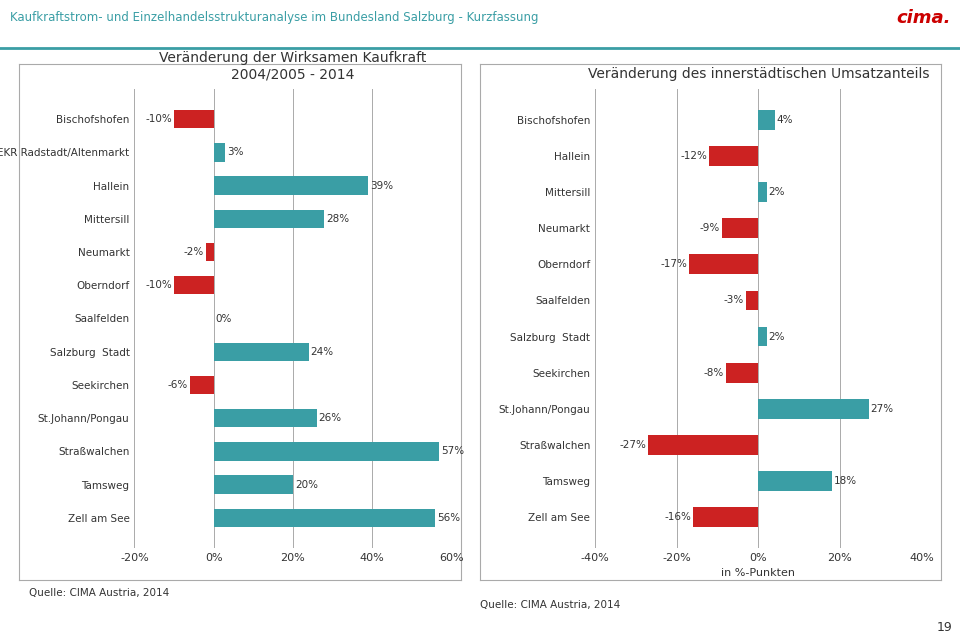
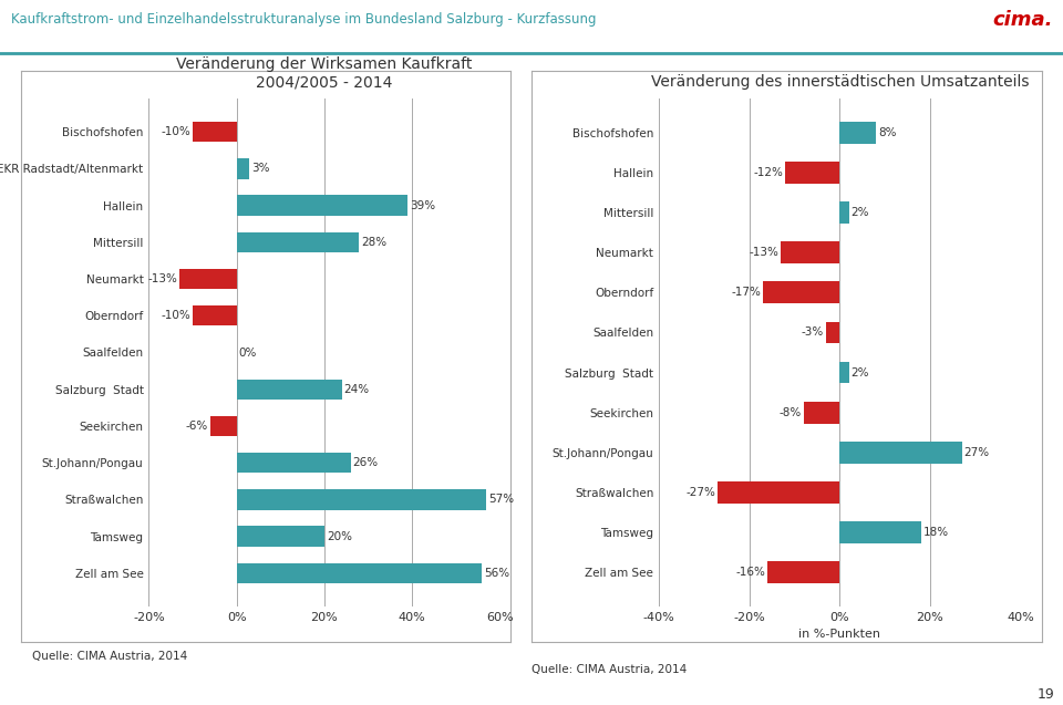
Veränderung der Wirksamen Kaufkraft 2004/2005 - 2014/Neumarkt: -2% -> -13%
Veränderung des innerstädtischen Umsatzanteils/Bischofshofen: 4% -> 8%
Veränderung des innerstädtischen Umsatzanteils/Neumarkt: -9% -> -13%
